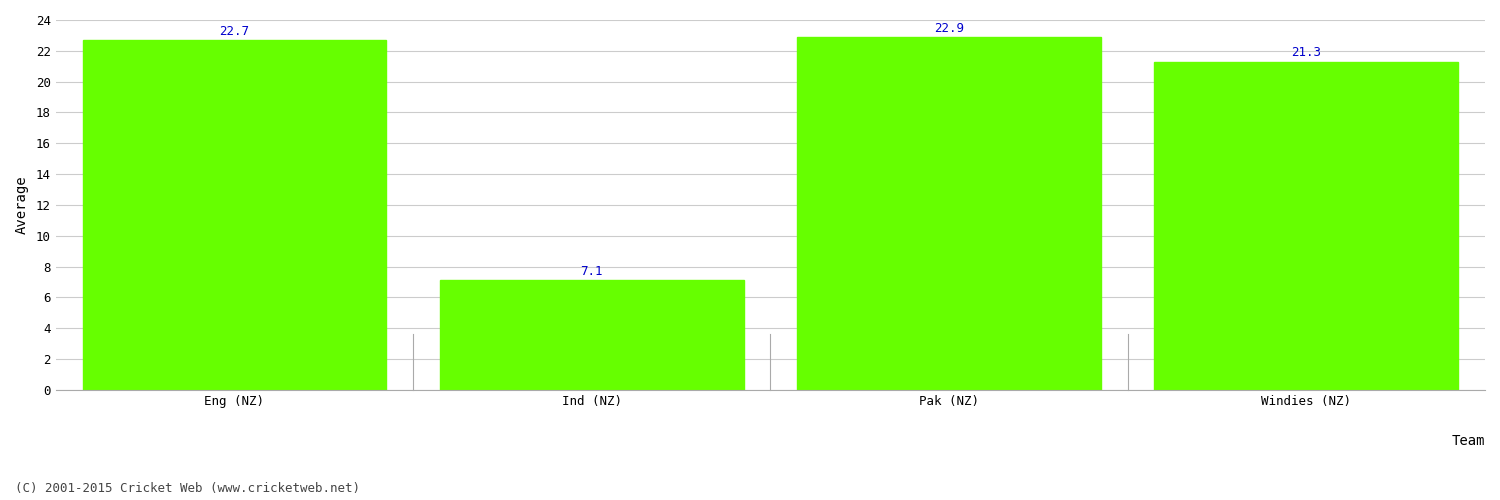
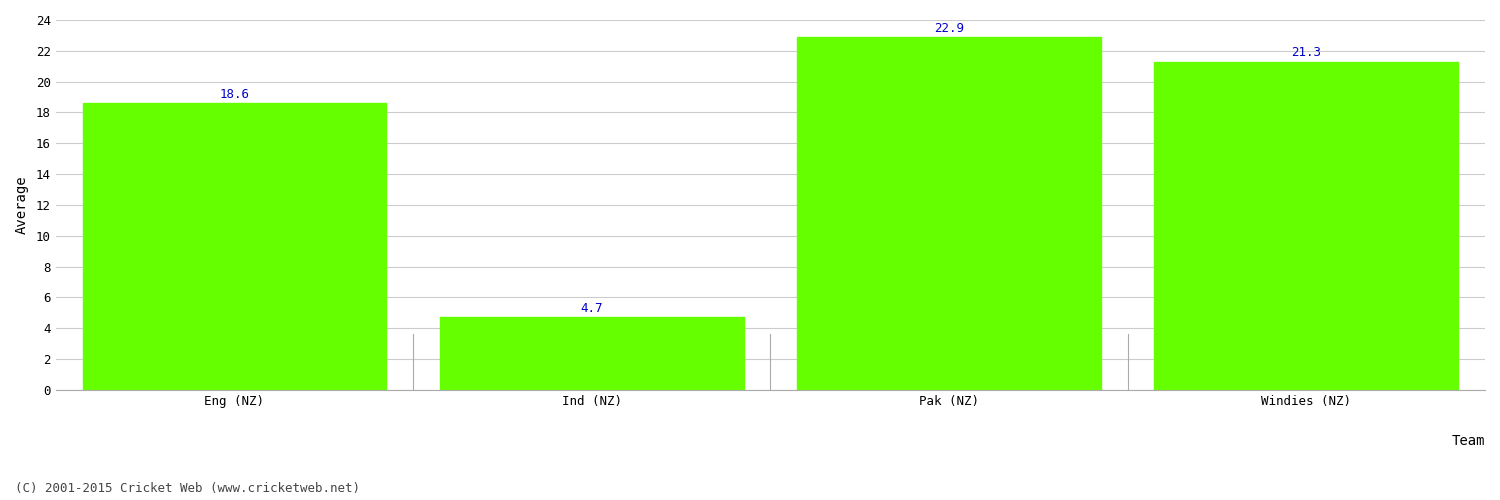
Eng (NZ): 22.7 -> 18.6
Ind (NZ): 7.1 -> 4.7
